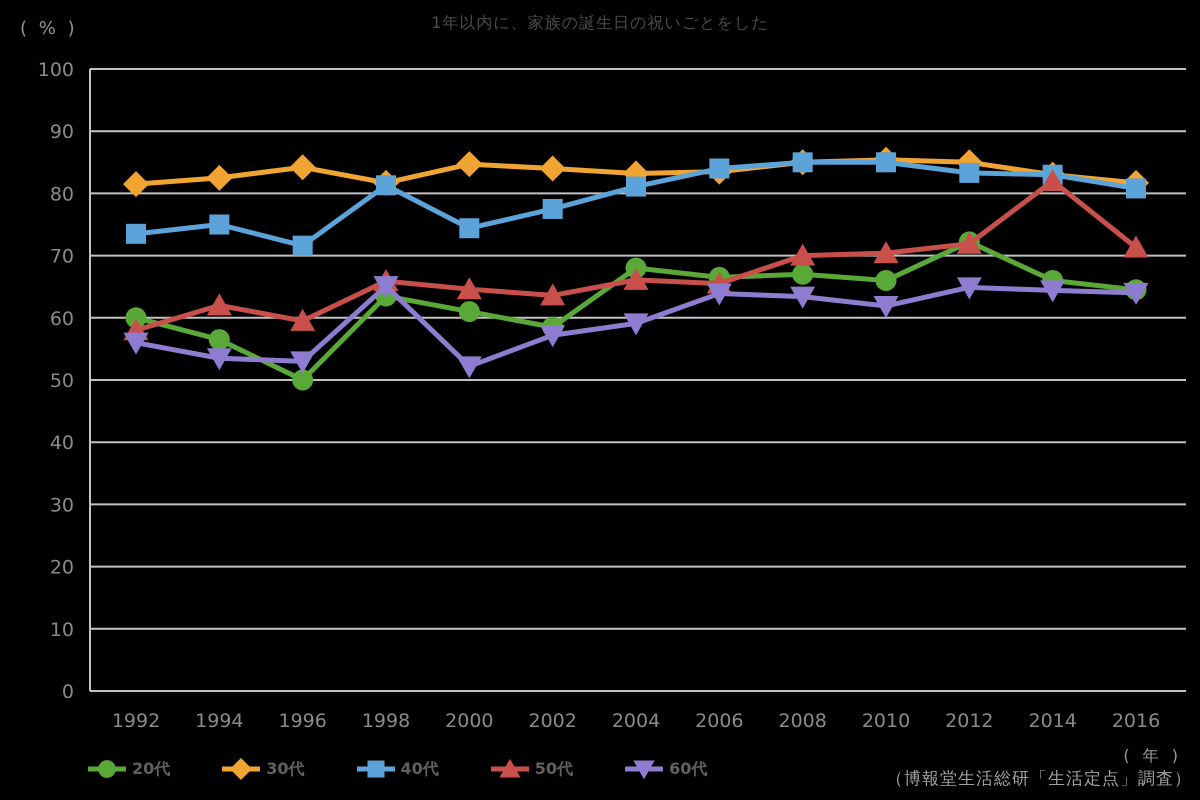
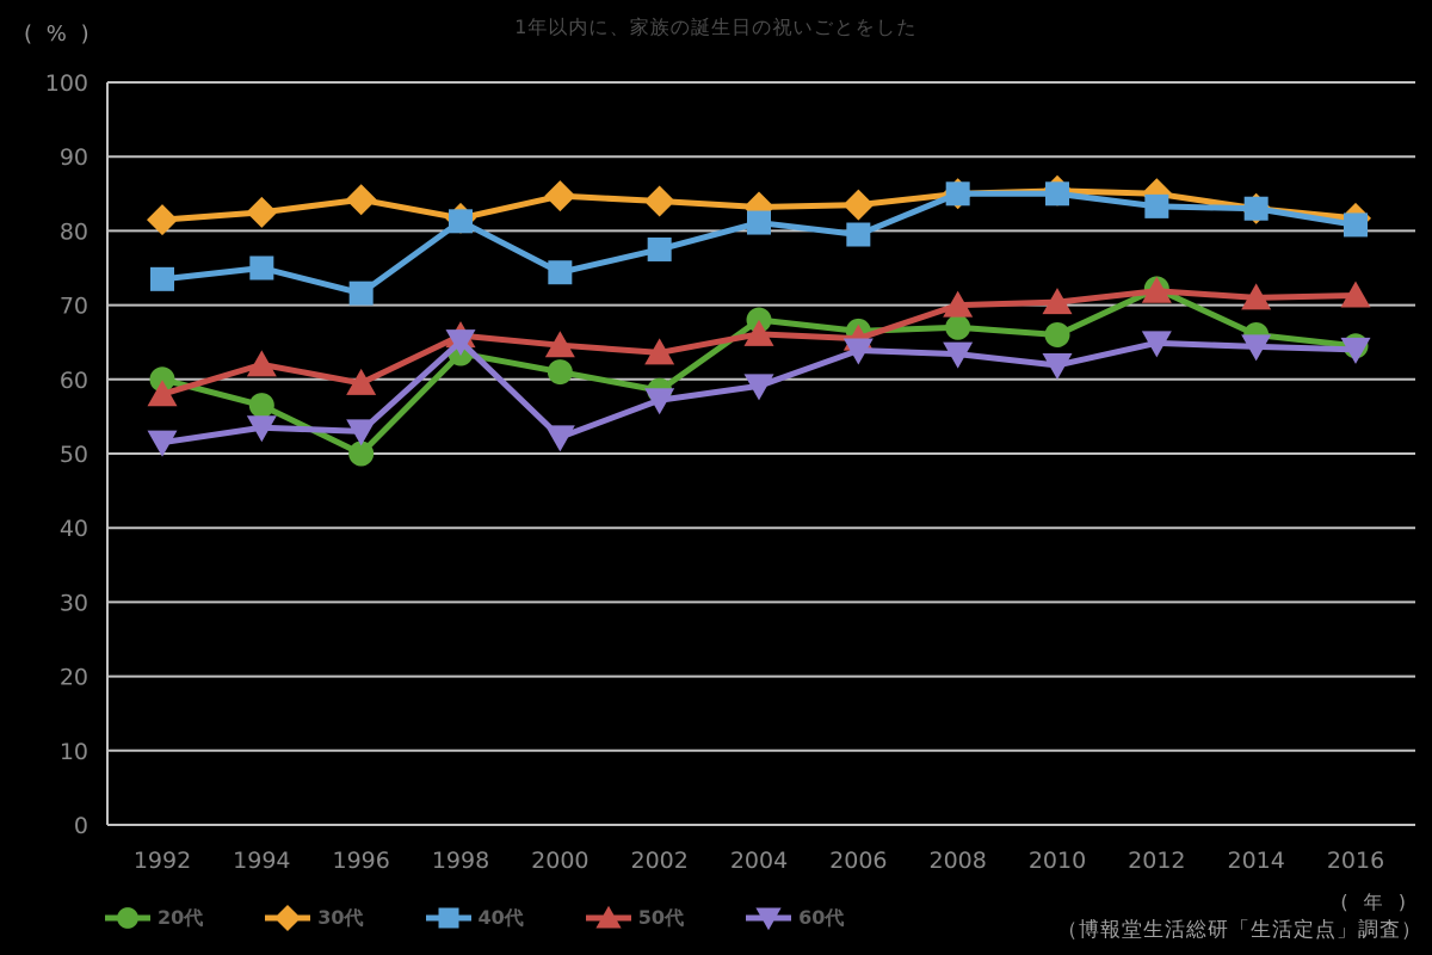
60代/1992: 56 -> 52
40代/2006: 84 -> 80
50代/2014: 82 -> 71
